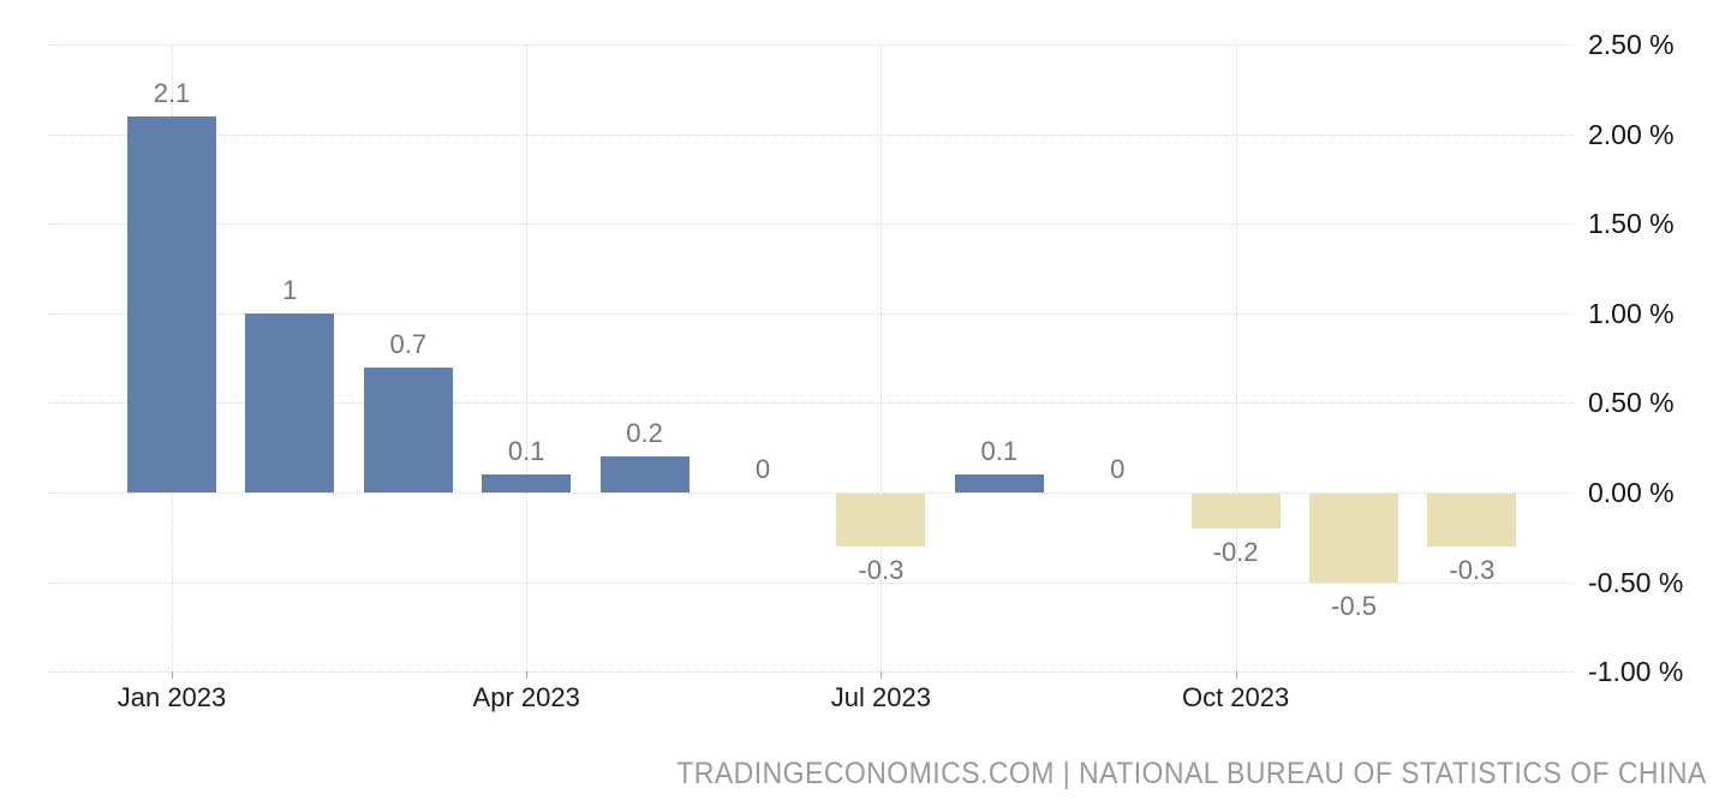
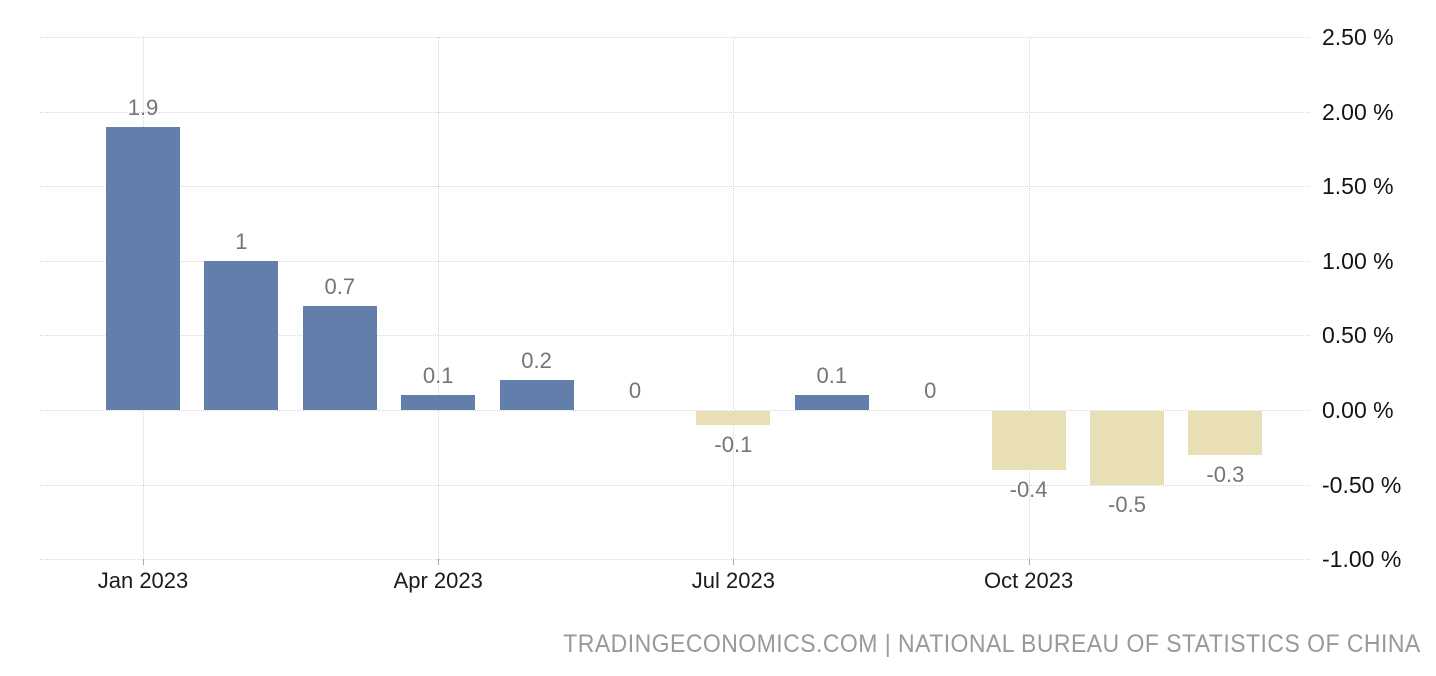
Jan 2023: 2.1 -> 1.9
Jul 2023: -0.3 -> -0.1
Oct 2023: -0.2 -> -0.4
